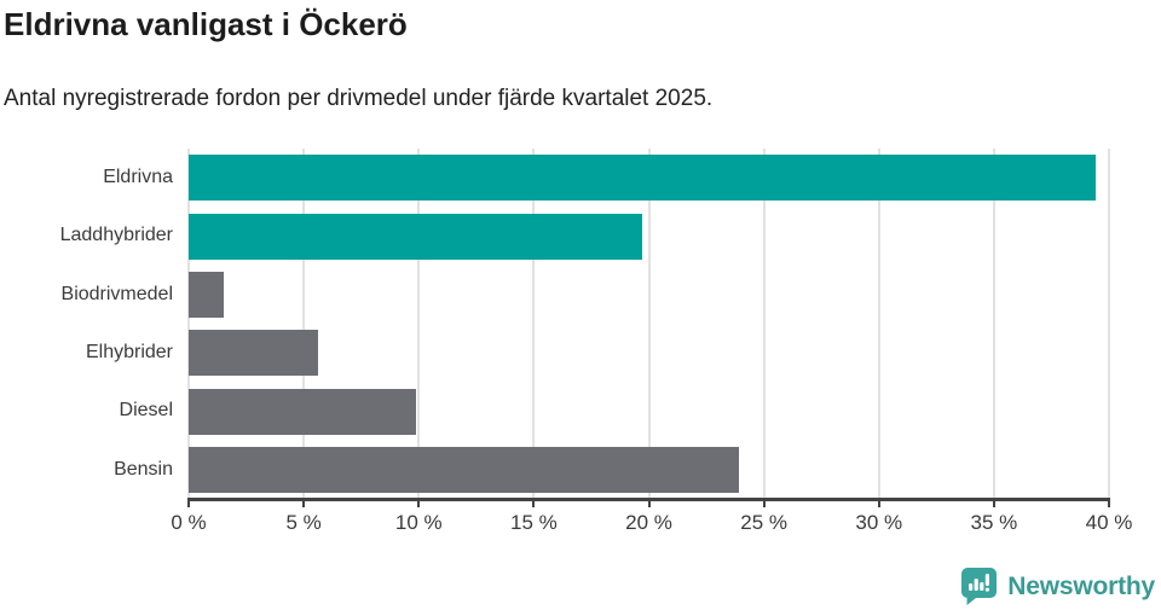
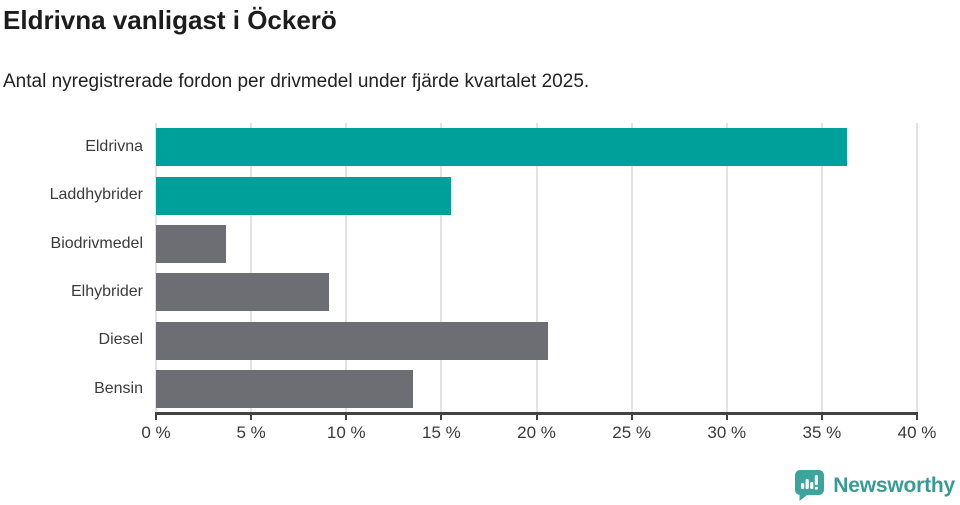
Eldrivna: 39.4% -> 36.3%
Laddhybrider: 19.7% -> 15.5%
Biodrivmedel: 1.5% -> 3.7%
Elhybrider: 5.6% -> 9.1%
Diesel: 9.9% -> 20.6%
Bensin: 23.9% -> 13.5%
